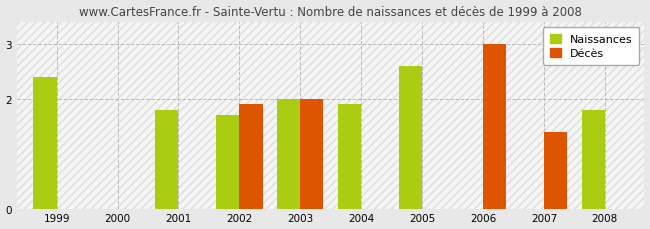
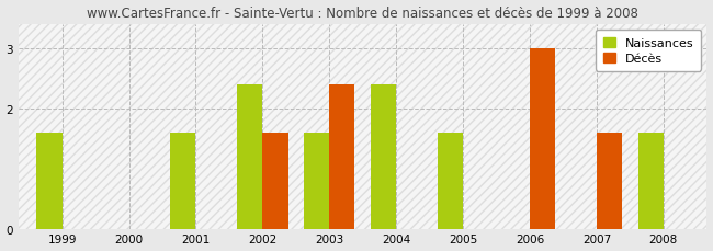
Naissances/1999: 2.4 -> 1.6
Naissances/2001: 1.8 -> 1.6
Naissances/2002: 1.7 -> 2.4
Décès/2002: 1.9 -> 1.6
Naissances/2003: 2.0 -> 1.6
Décès/2003: 2.0 -> 2.4
Naissances/2004: 1.9 -> 2.4
Naissances/2005: 2.6 -> 1.6
Décès/2007: 1.4 -> 1.6
Naissances/2008: 1.8 -> 1.6
